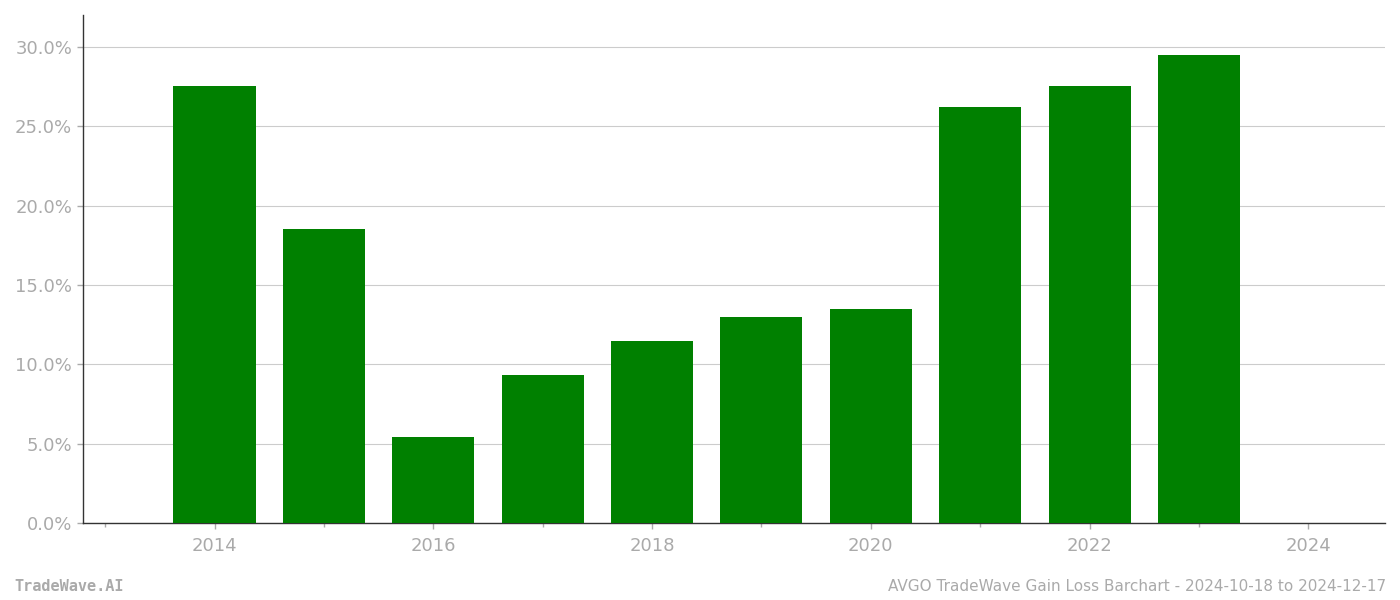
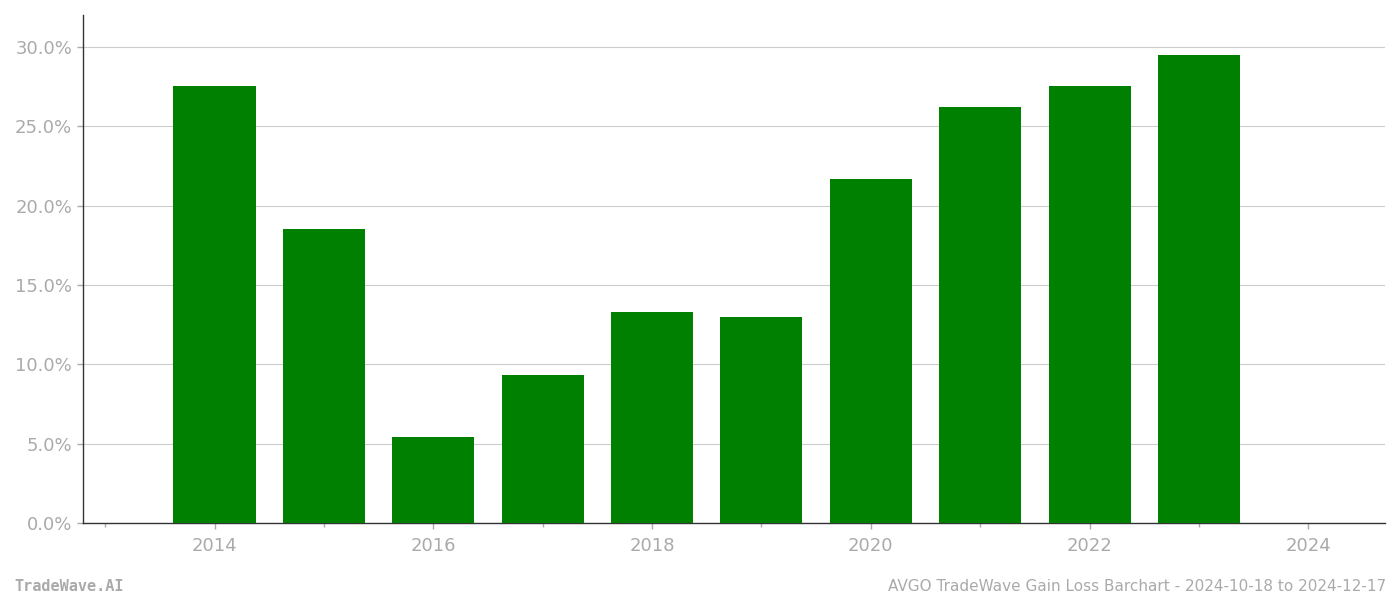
2018: 11.5% -> 13.3%
2020: 13.5% -> 21.7%
